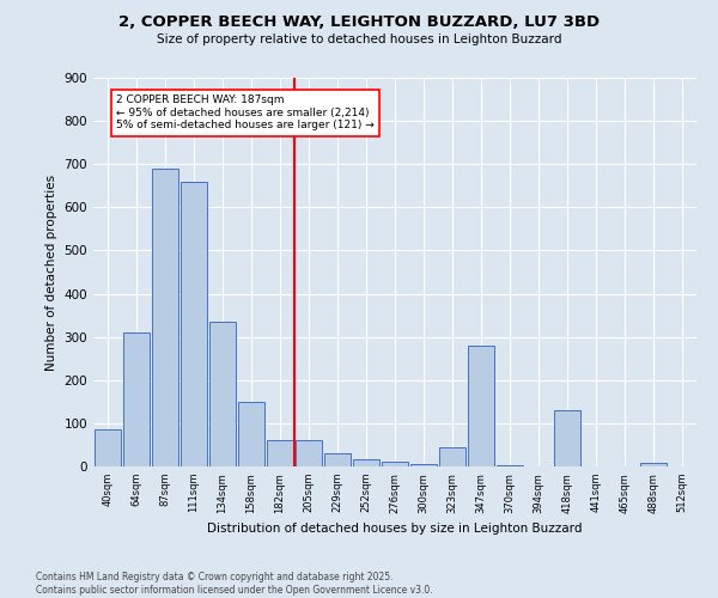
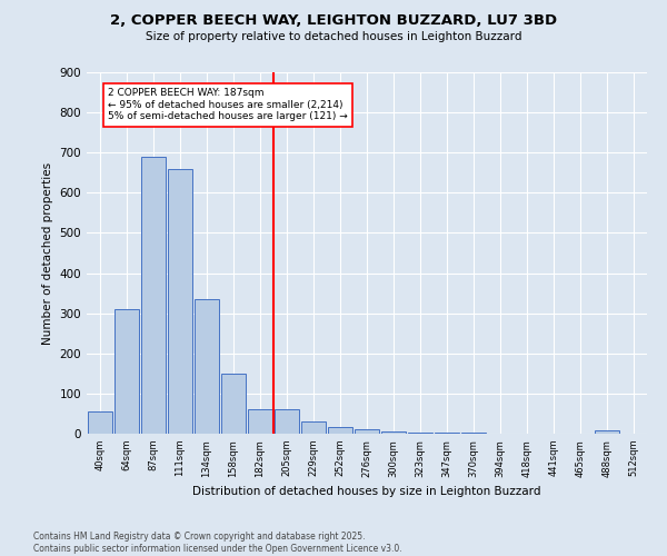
40sqm: 85 -> 55
323sqm: 45 -> 4
347sqm: 280 -> 3
418sqm: 130 -> 1
